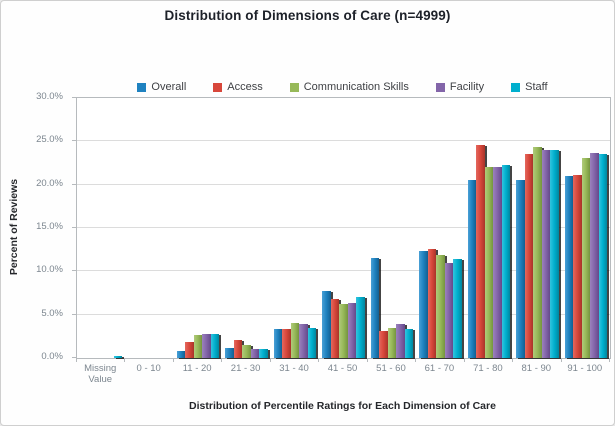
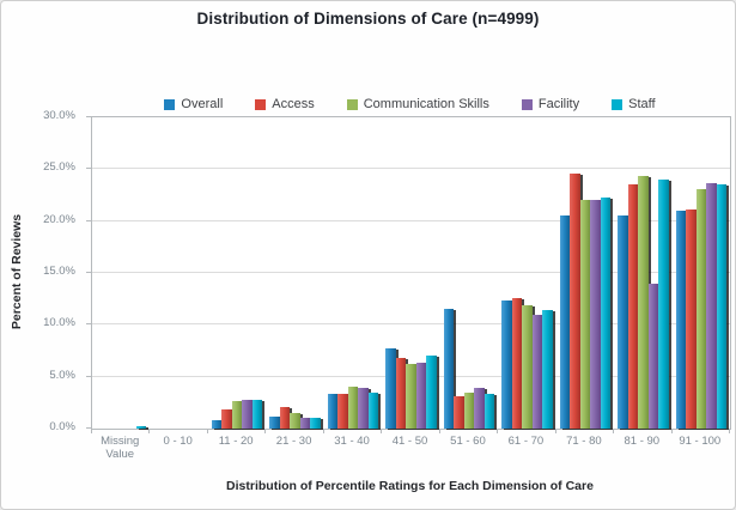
Facility/81 - 90: 24% -> 14%
